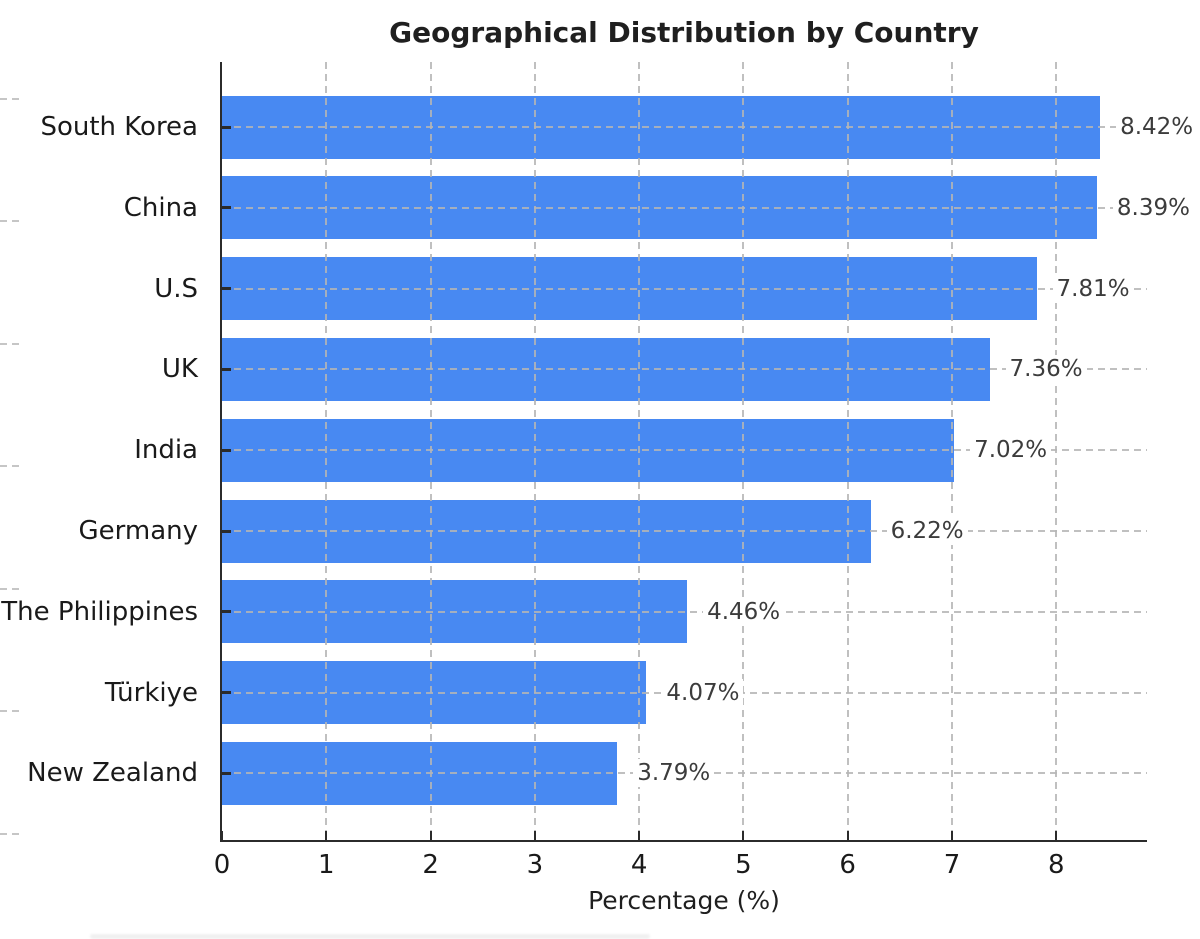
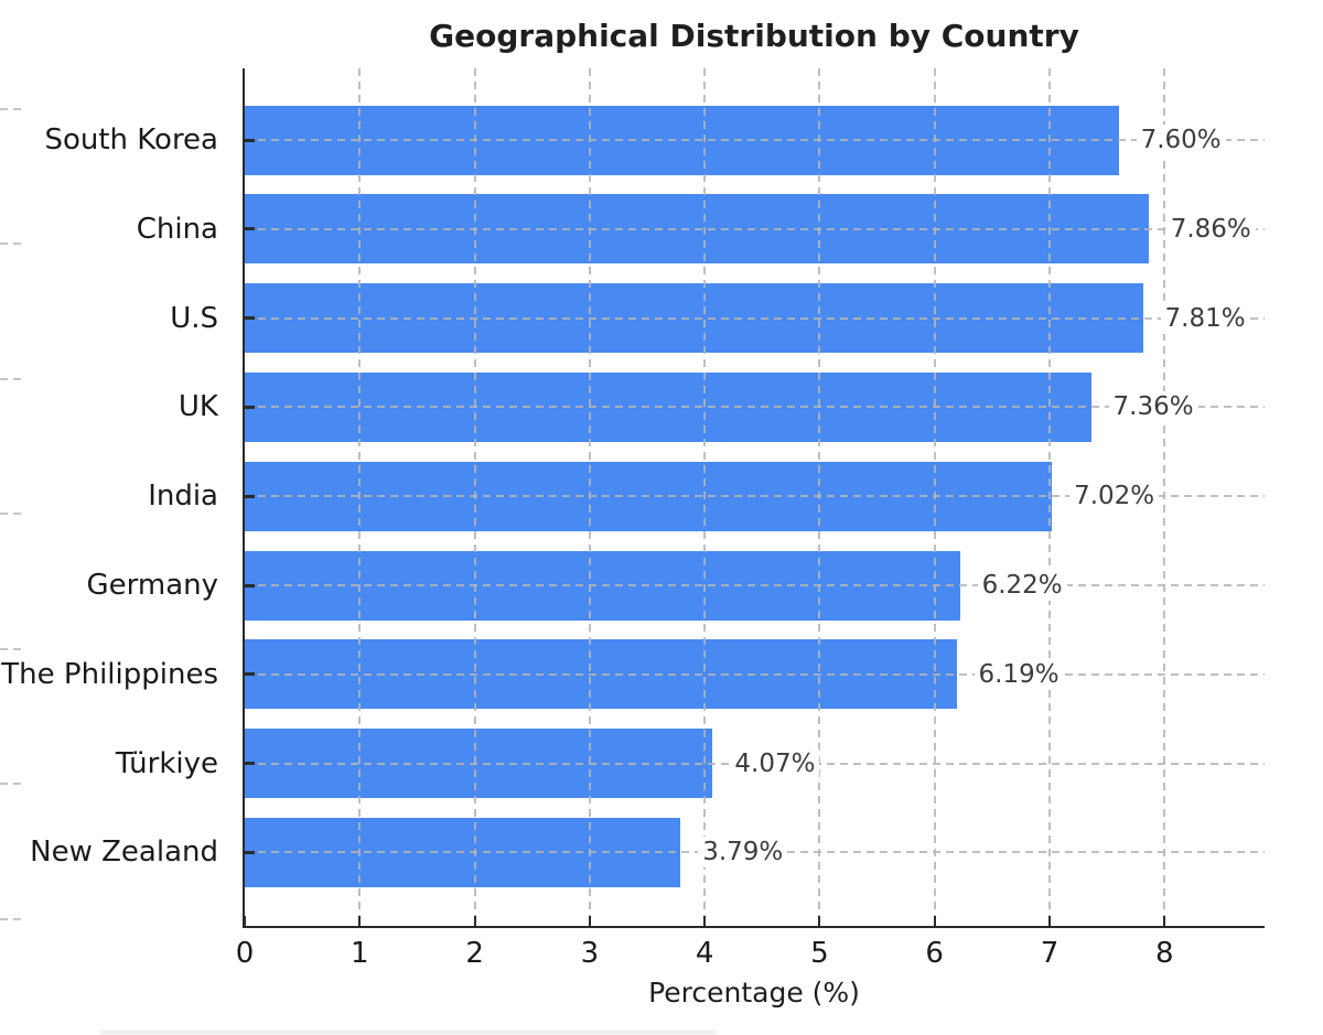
South Korea: 8.42% -> 7.60%
China: 8.39% -> 7.86%
The Philippines: 4.46% -> 6.19%
